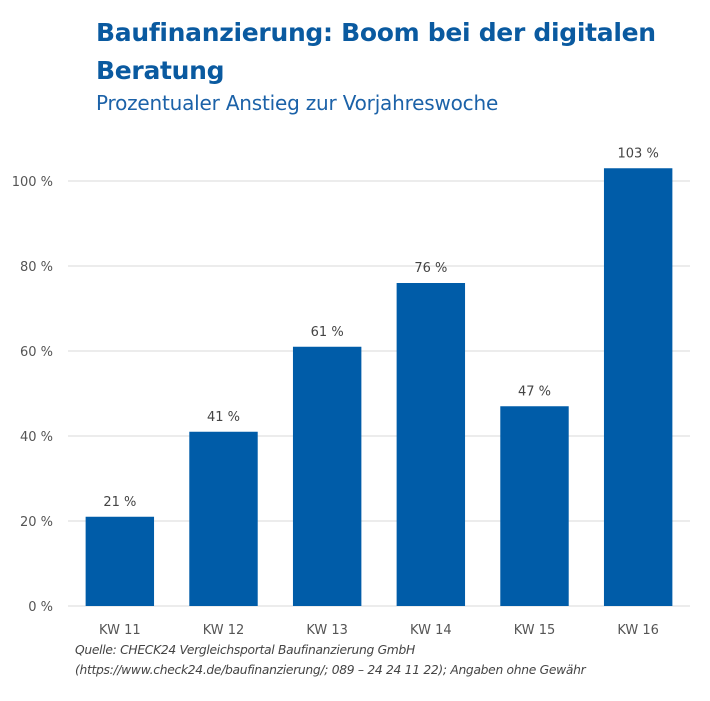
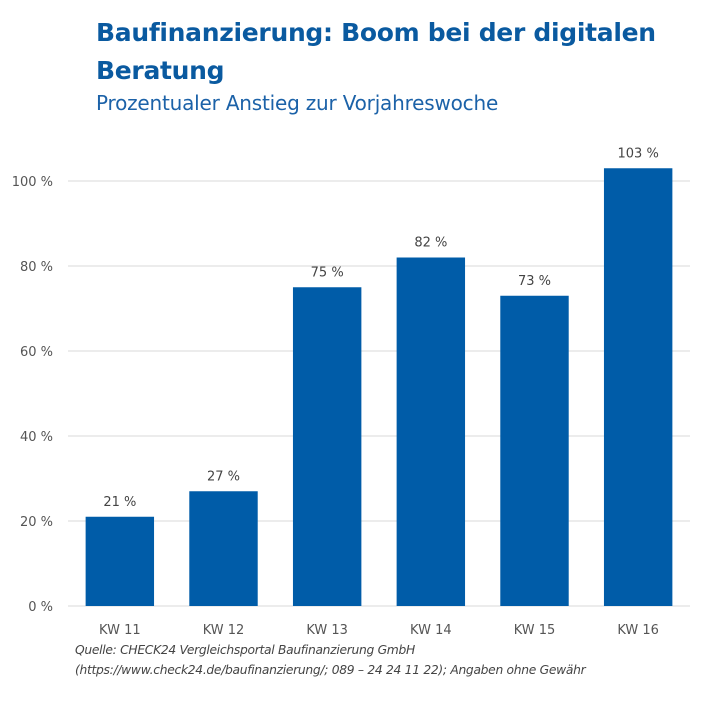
KW 12: 41 -> 27
KW 13: 61 -> 75
KW 14: 76 -> 82
KW 15: 47 -> 73
